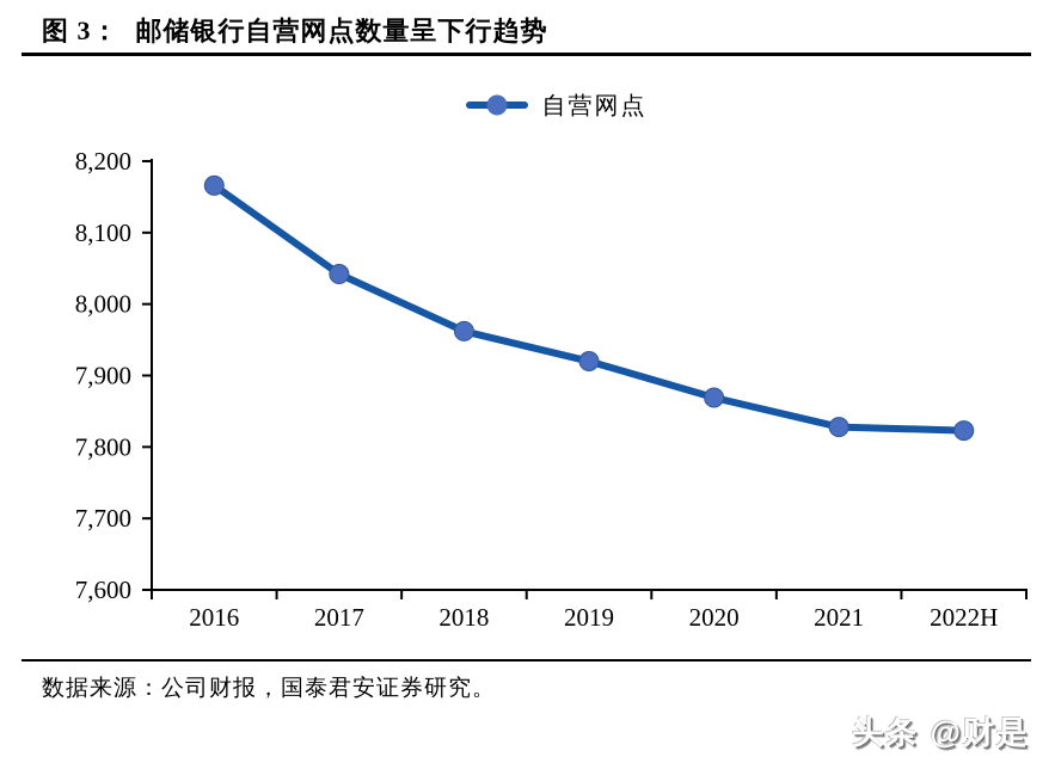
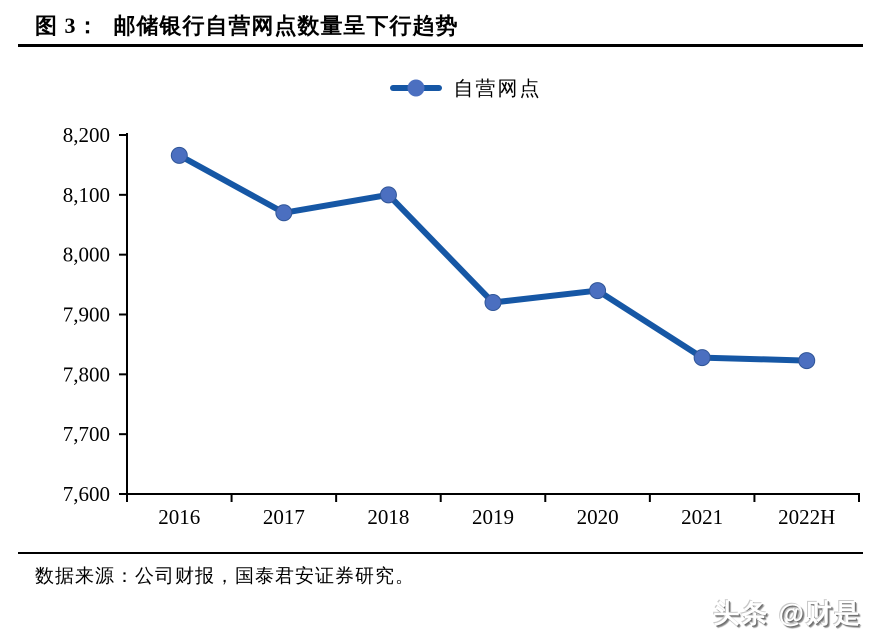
2017: 8040 -> 8070
2018: 7960 -> 8100
2020: 7870 -> 7940
